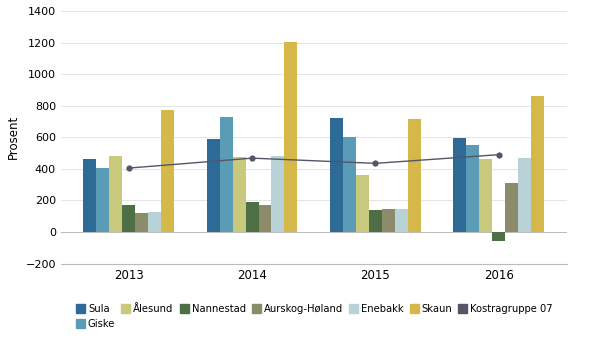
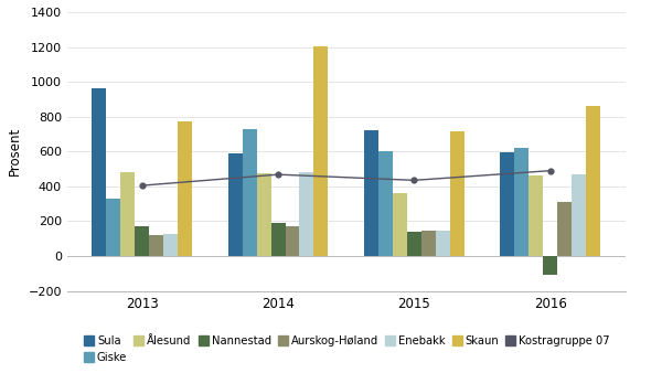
Sula/2013: 460 -> 960
Giske/2013: 410 -> 330
Giske/2016: 550 -> 620
Nannestad/2016: -60 -> -110
